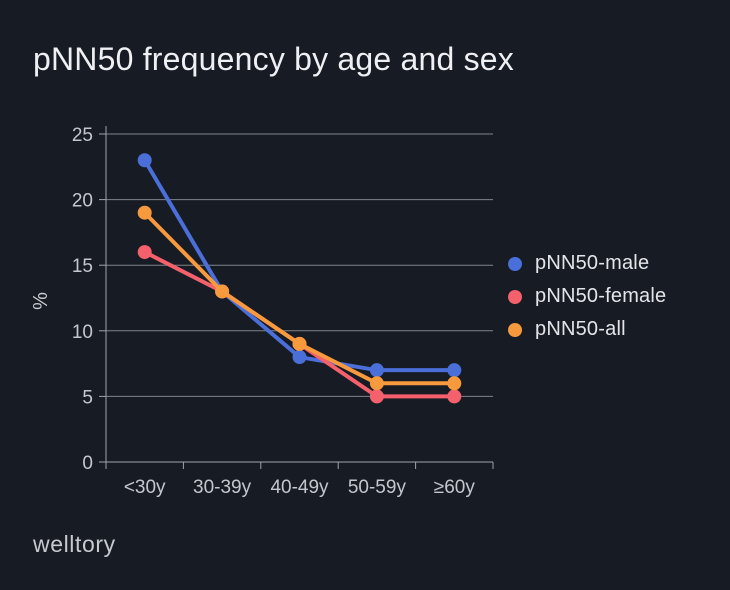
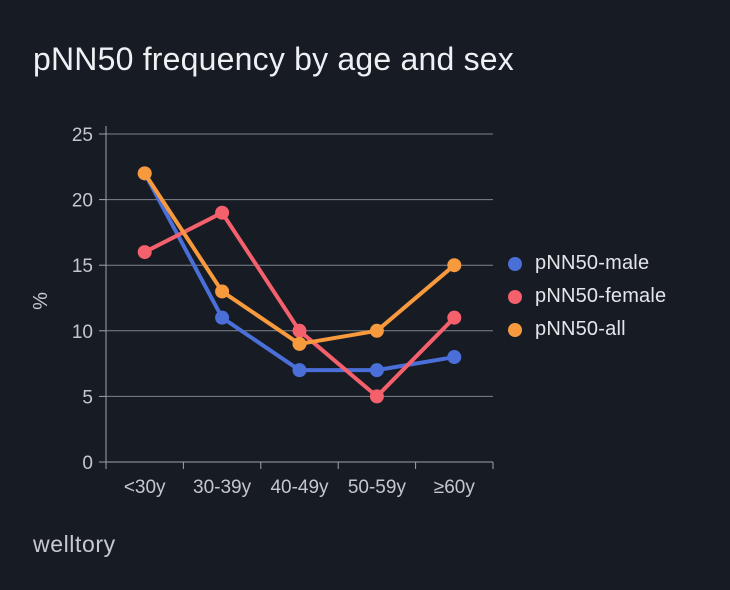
pNN50-male/<30y: 23 -> 22
pNN50-all/<30y: 19 -> 22
pNN50-male/30-39y: 13 -> 11
pNN50-female/30-39y: 13 -> 19
pNN50-male/40-49y: 8 -> 7
pNN50-female/40-49y: 9 -> 10
pNN50-all/50-59y: 6 -> 10
pNN50-male/≥60y: 7 -> 8
pNN50-female/≥60y: 5 -> 11
pNN50-all/≥60y: 6 -> 15
